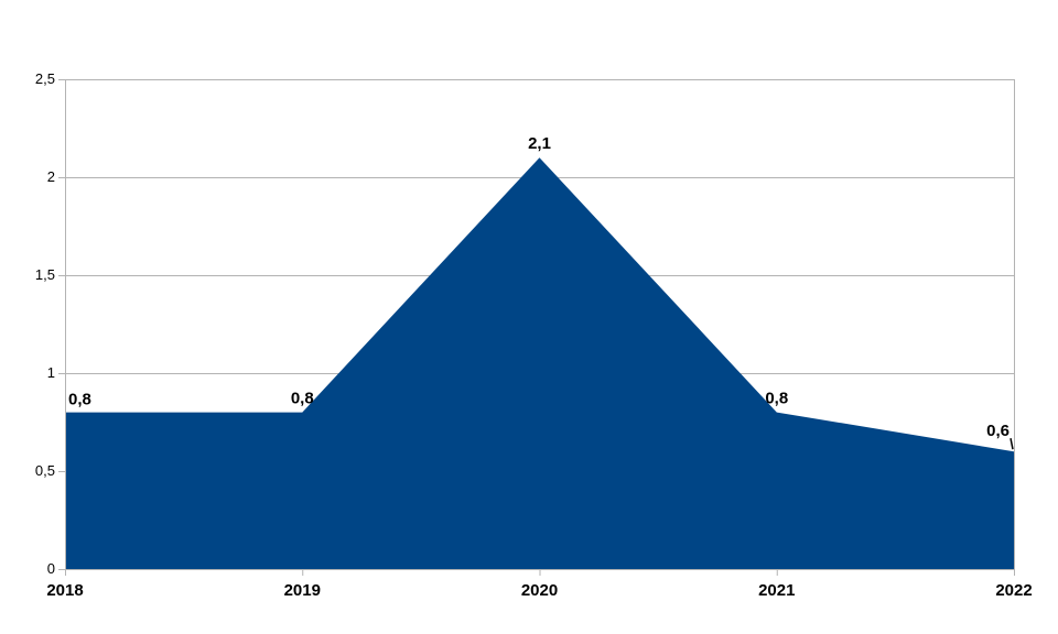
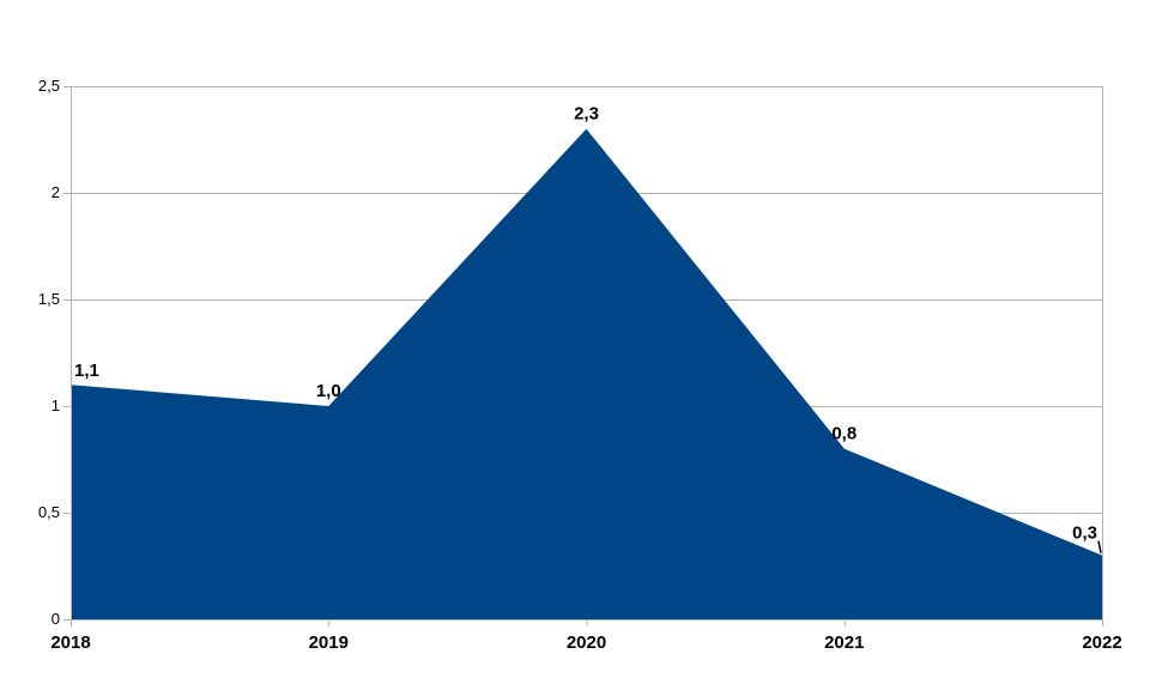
2018: 0,8 -> 1,1
2019: 0,8 -> 1,0
2020: 2,1 -> 2,3
2022: 0,6 -> 0,3
